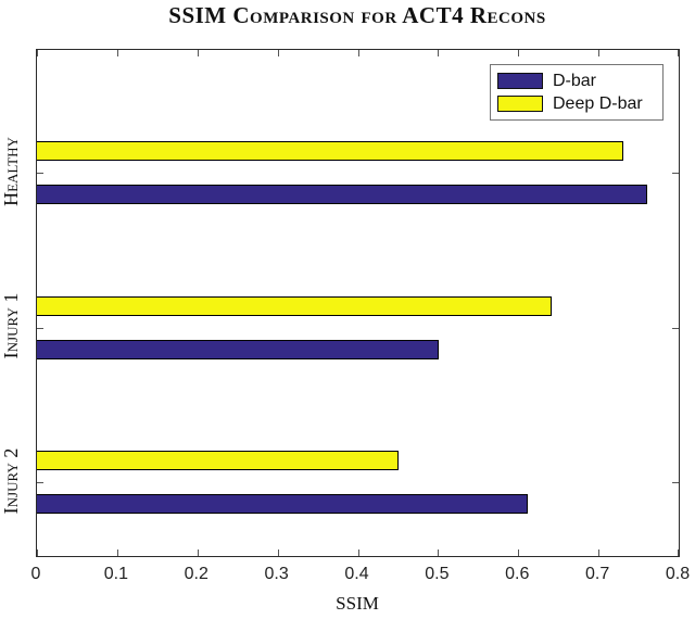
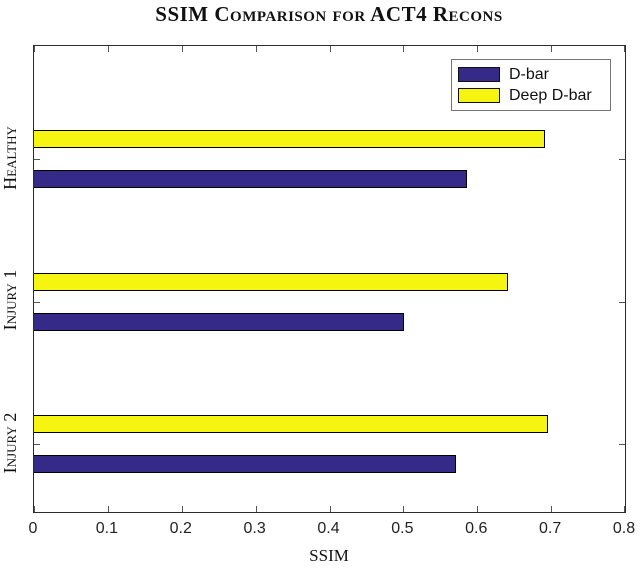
D-bar/Healthy: 0.76 -> 0.58
Deep D-bar/Healthy: 0.73 -> 0.69
D-bar/Injury 2: 0.61 -> 0.57
Deep D-bar/Injury 2: 0.45 -> 0.69
